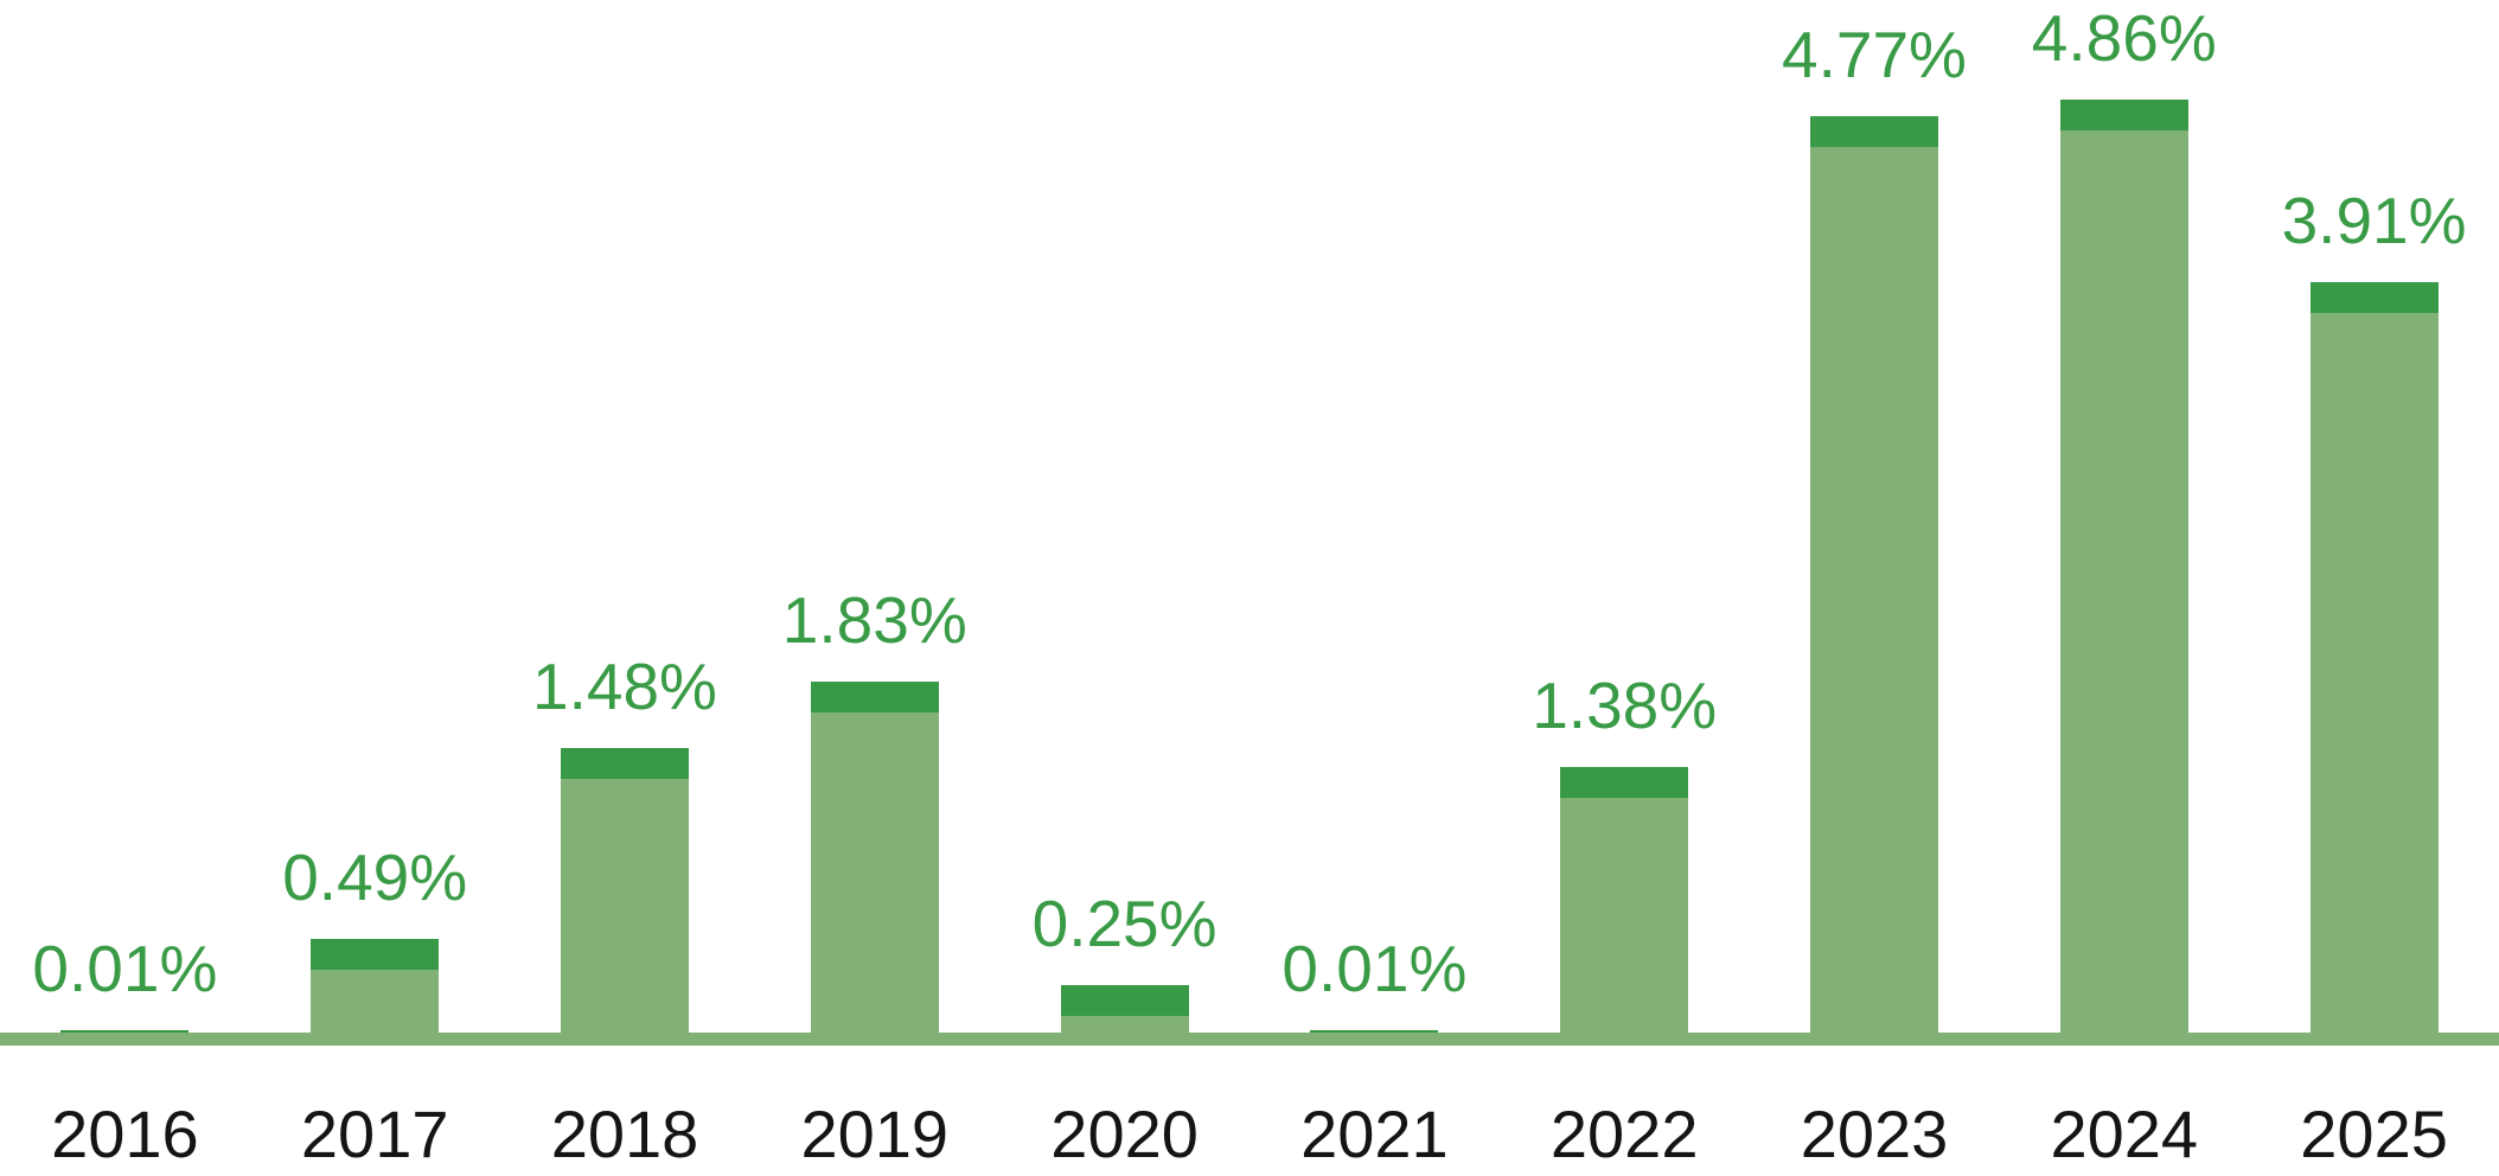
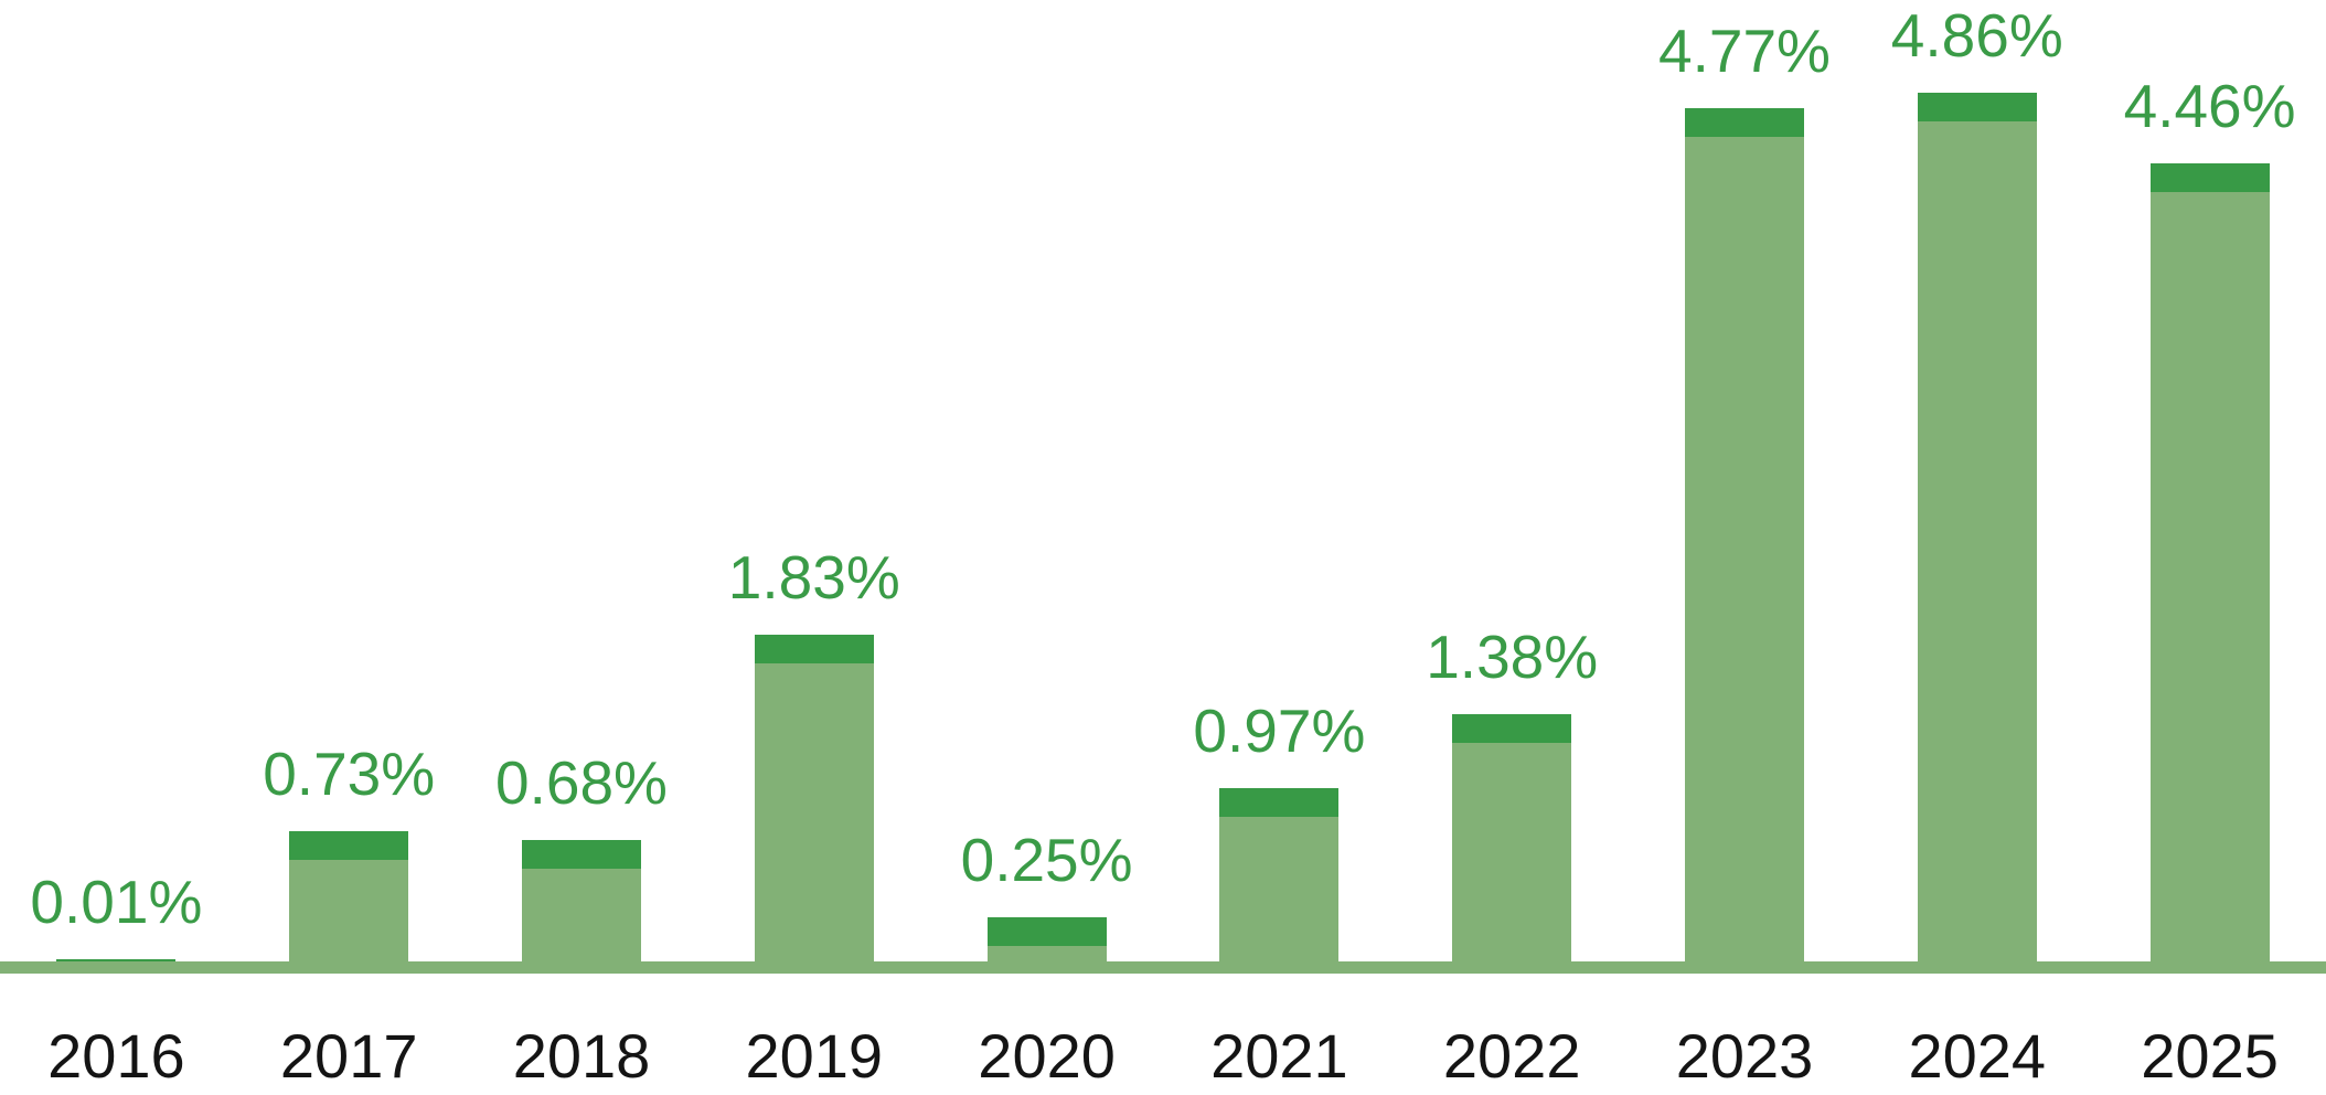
2017: 0.49% -> 0.73%
2018: 1.48% -> 0.68%
2021: 0.01% -> 0.97%
2025: 3.91% -> 4.46%
